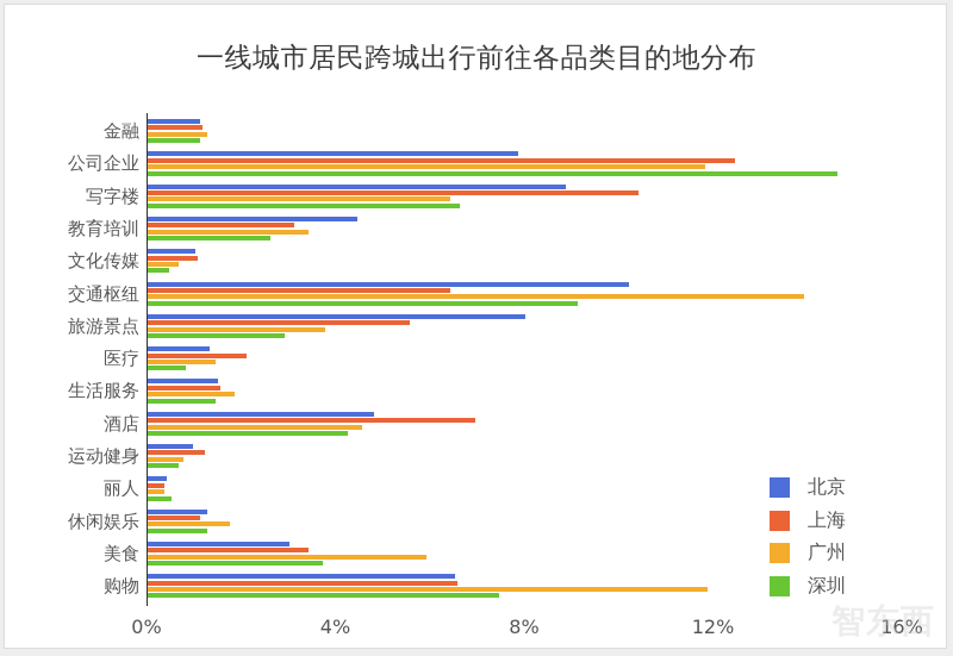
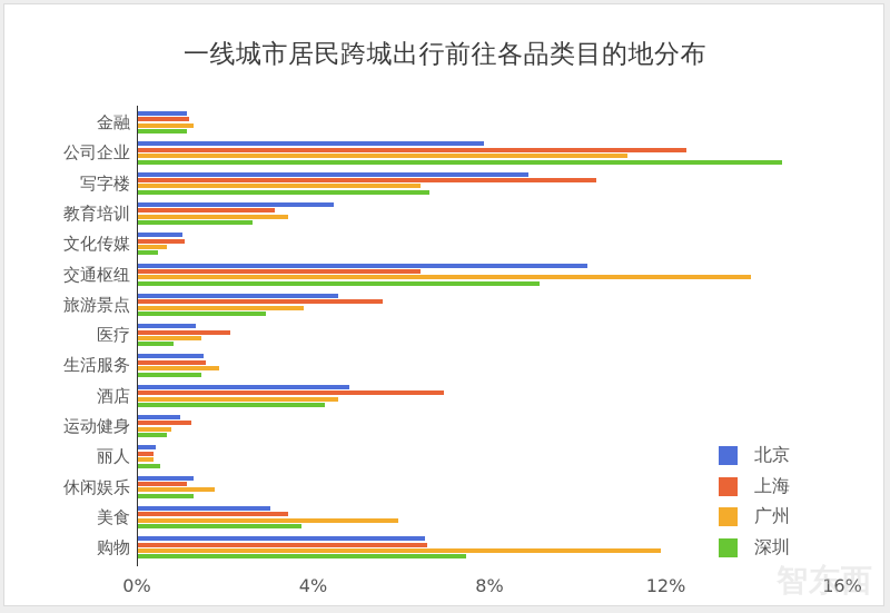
广州/公司企业: 11.8% -> 11.1%
北京/旅游景点: 8.0% -> 4.5%
